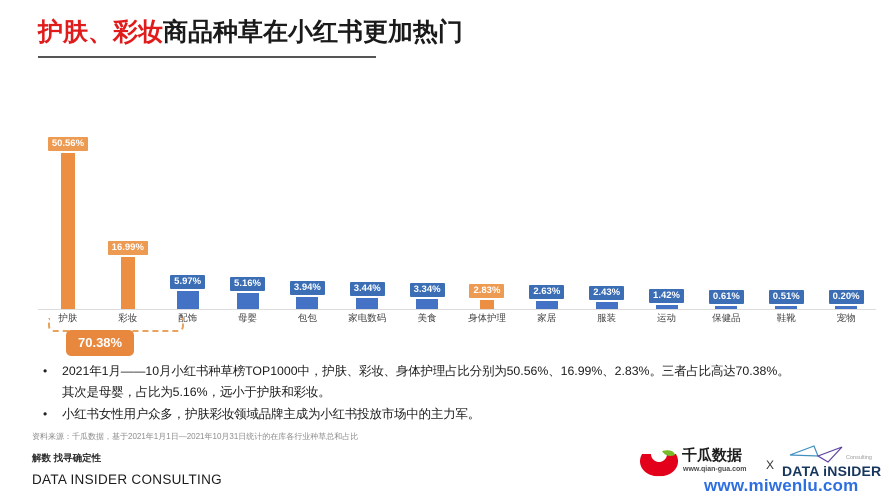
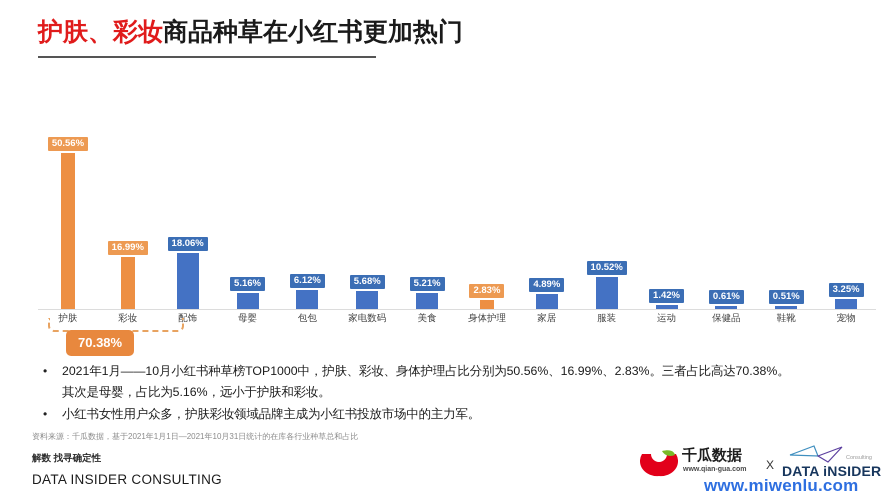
配饰: 5.97% -> 18.06%
包包: 3.94% -> 6.12%
家电数码: 3.44% -> 5.68%
美食: 3.34% -> 5.21%
家居: 2.63% -> 4.89%
服装: 2.43% -> 10.52%
宠物: 0.20% -> 3.25%
